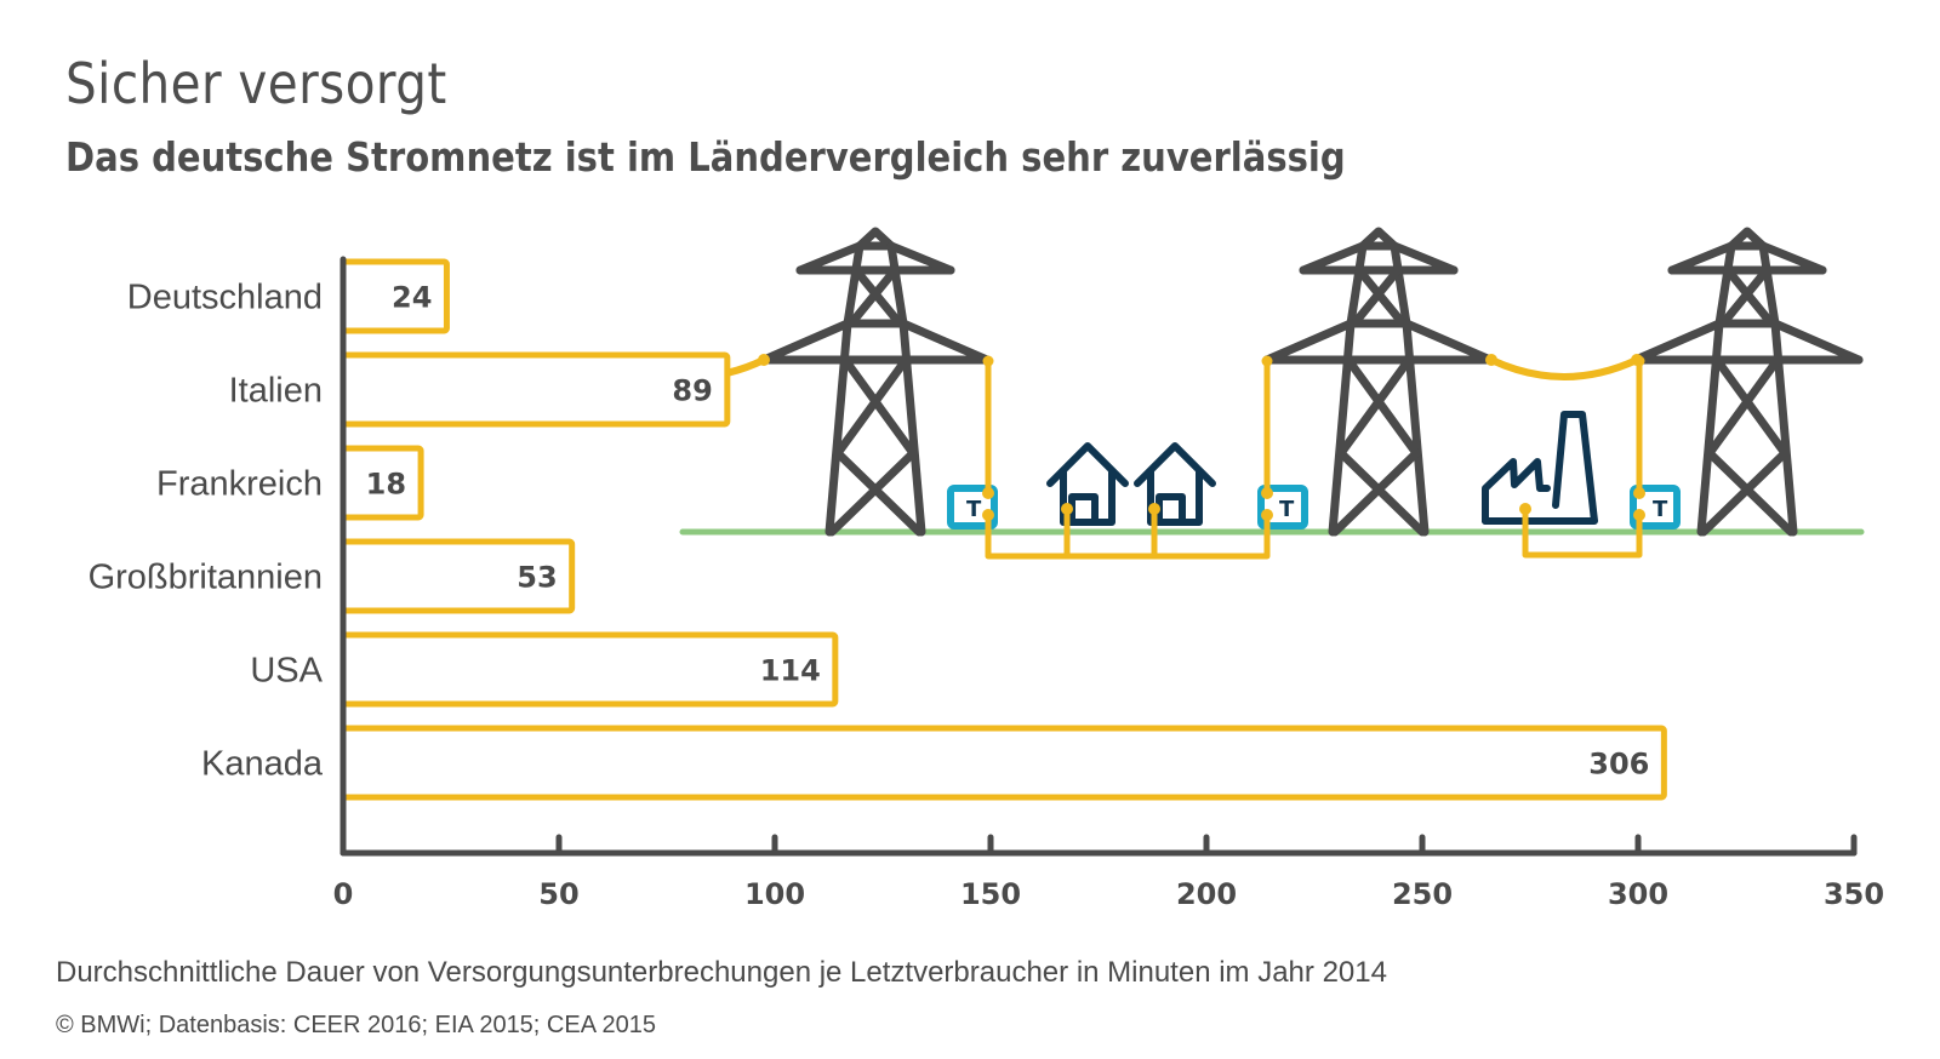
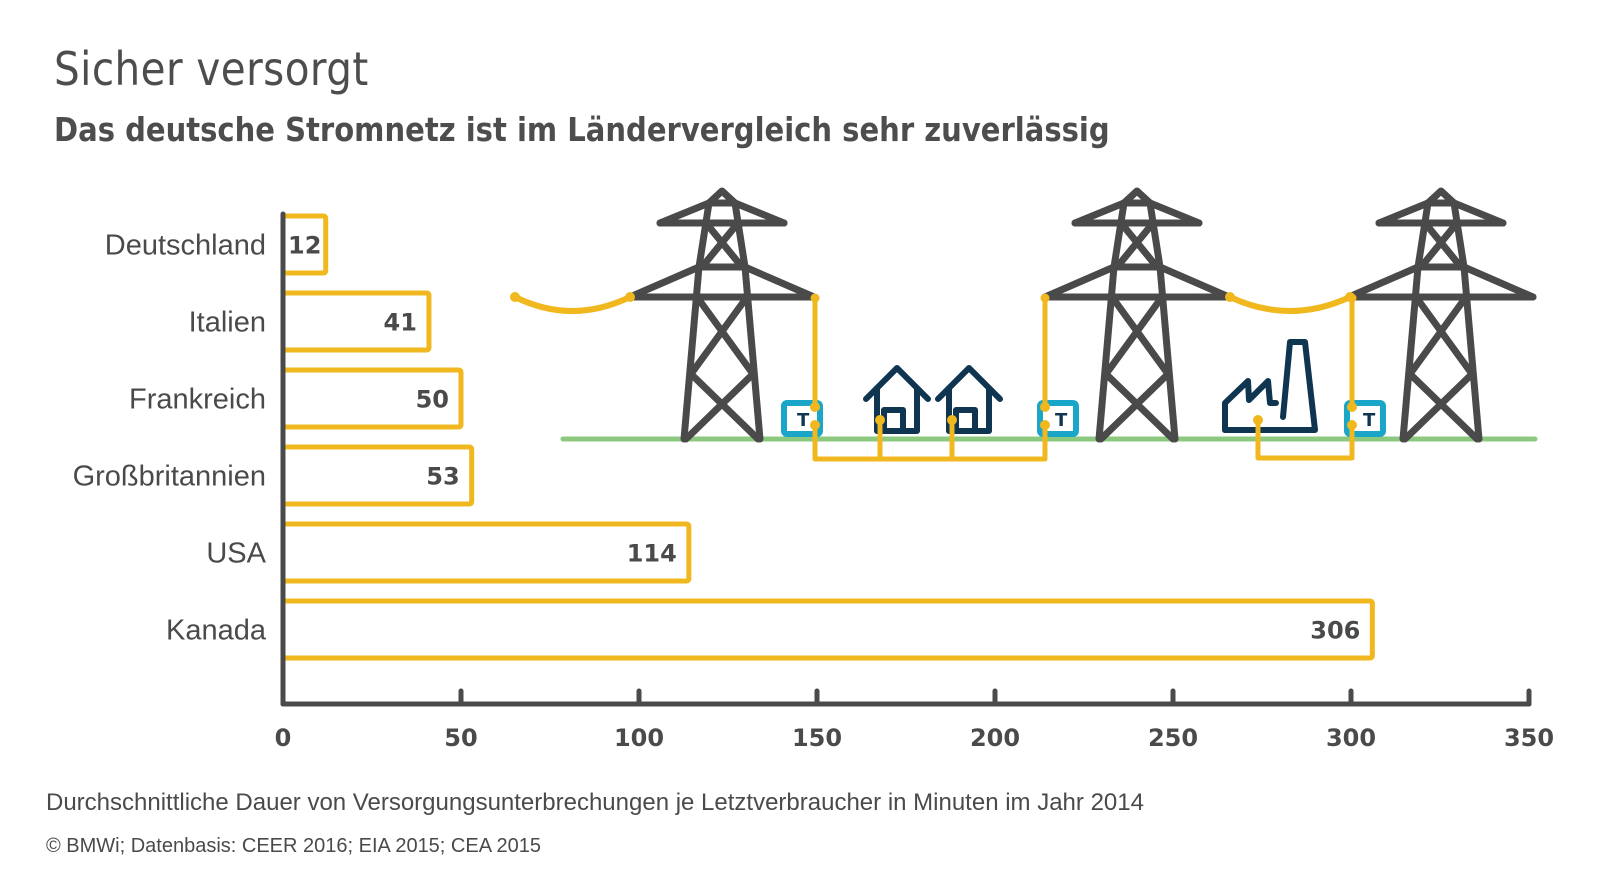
Deutschland: 24 -> 12
Italien: 89 -> 41
Frankreich: 18 -> 50
